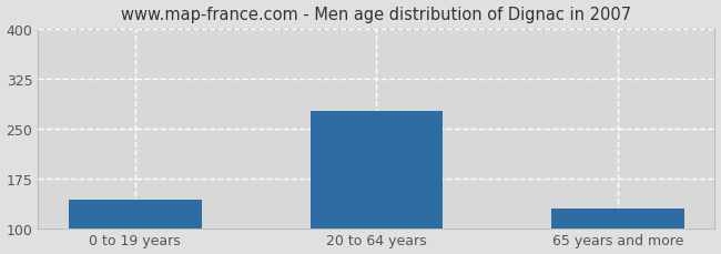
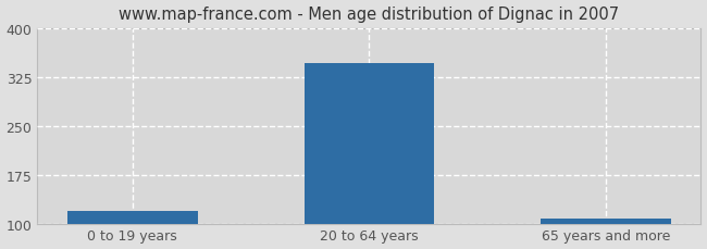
0 to 19 years: 142 -> 120
20 to 64 years: 276 -> 347
65 years and more: 130 -> 107
